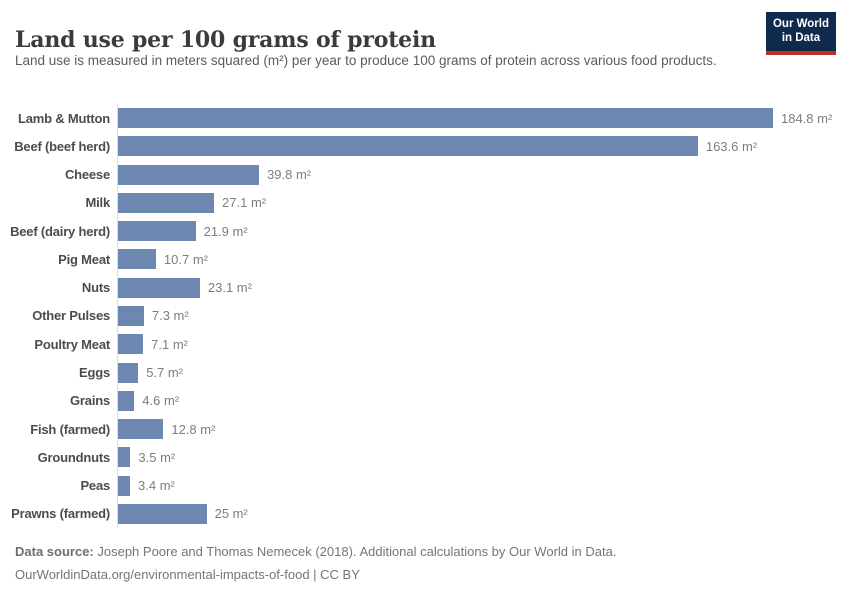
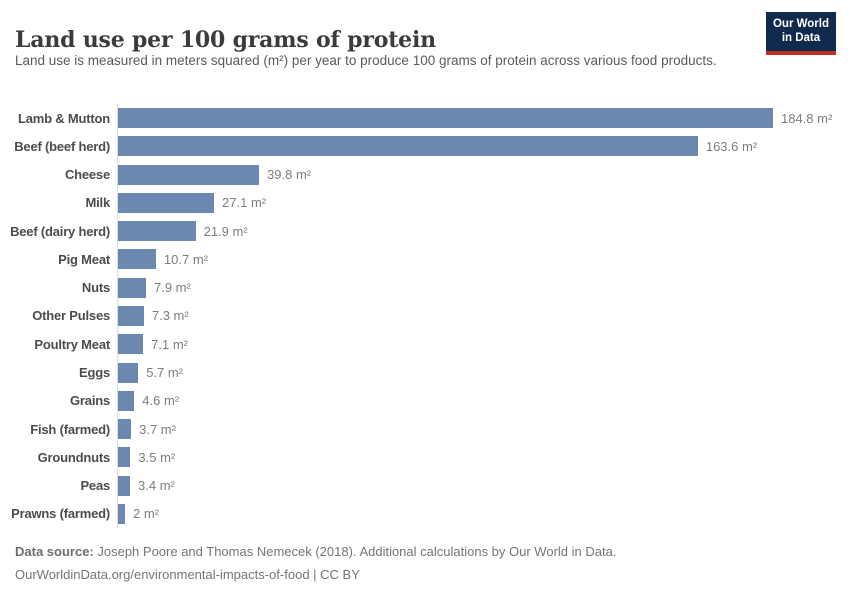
Nuts: 23.1 -> 7.9
Fish (farmed): 12.8 -> 3.7
Prawns (farmed): 25 -> 2
